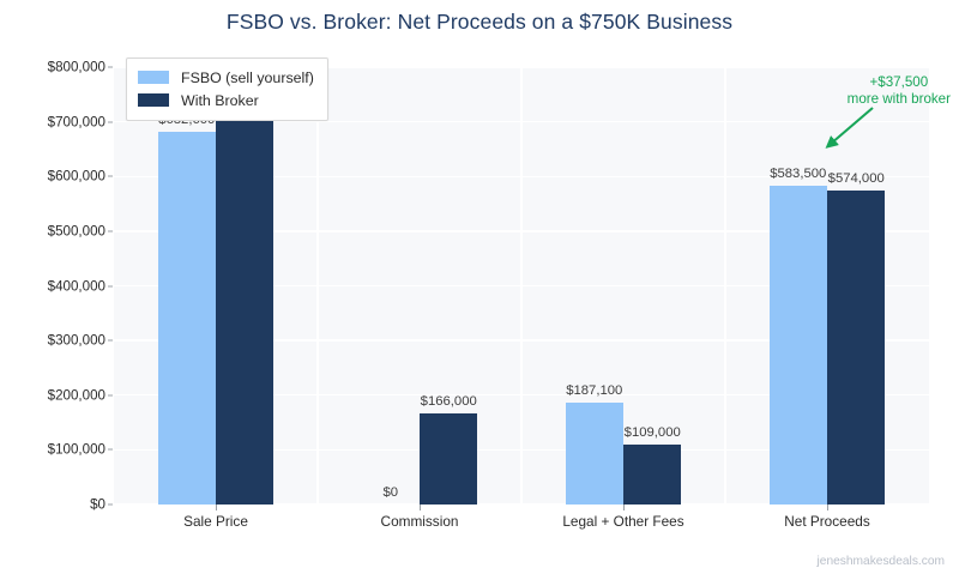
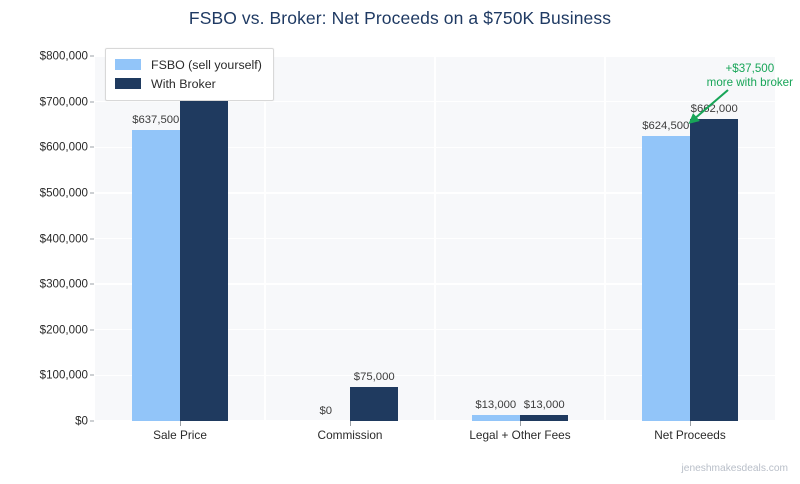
FSBO (sell yourself)/Sale Price: $682,600 -> $637,500
With Broker/Commission: $166,000 -> $75,000
FSBO (sell yourself)/Legal + Other Fees: $187,100 -> $13,000
With Broker/Legal + Other Fees: $109,000 -> $13,000
FSBO (sell yourself)/Net Proceeds: $583,500 -> $624,500
With Broker/Net Proceeds: $574,000 -> $662,000
